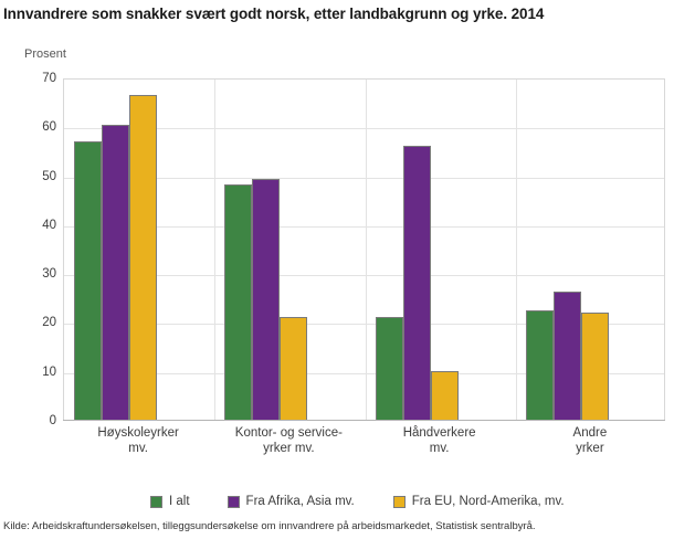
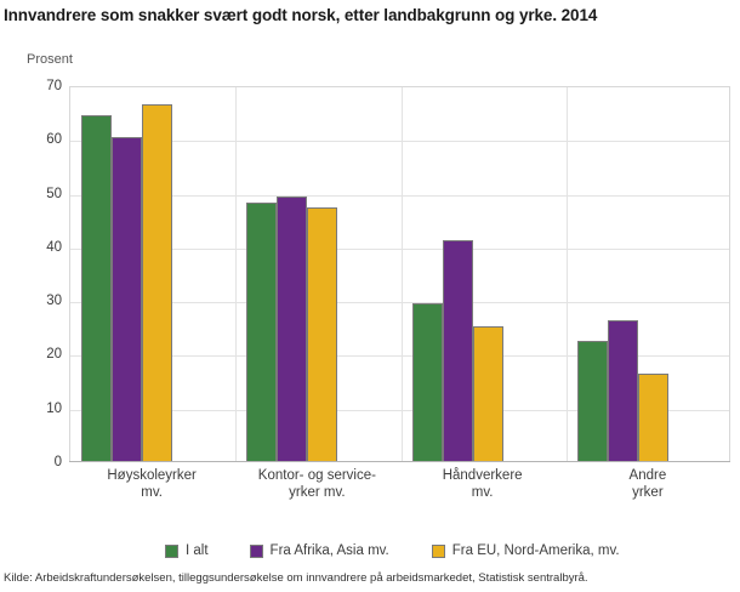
I alt/Høyskoleyrker mv.: 57 -> 64
Fra EU, Nord-Amerika, mv./Kontor- og service-yrker mv.: 21 -> 47
I alt/Håndverkere mv.: 21 -> 29
Fra Afrika, Asia mv./Håndverkere mv.: 56 -> 41
Fra EU, Nord-Amerika, mv./Håndverkere mv.: 10 -> 25
Fra EU, Nord-Amerika, mv./Andre yrker: 22 -> 16
